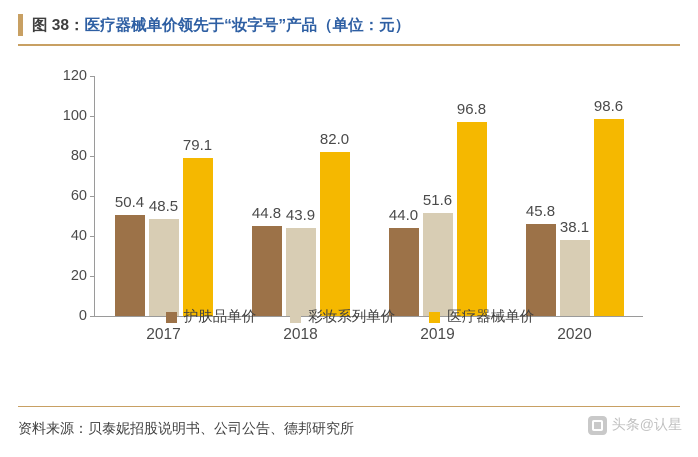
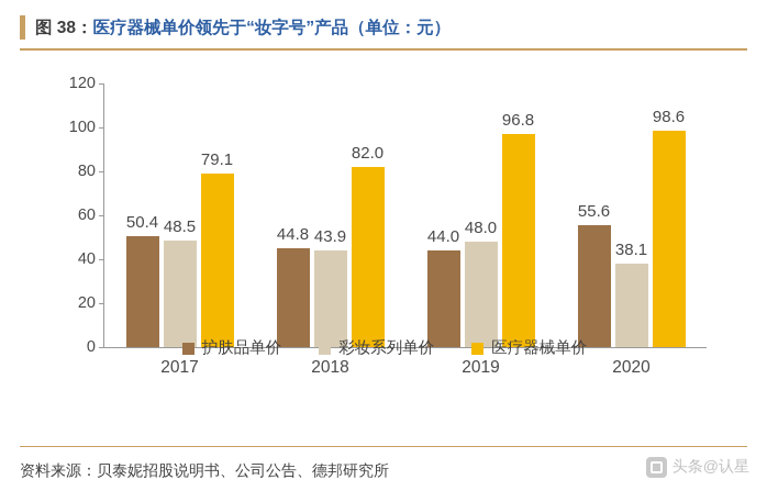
彩妆系列单价/2019: 51.6 -> 48.0
护肤品单价/2020: 45.8 -> 55.6
